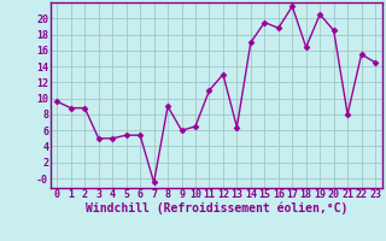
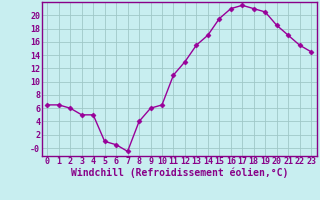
0: 9.6 -> 6.5
1: 8.8 -> 6.5
2: 8.8 -> 6.0
5: 5.4 -> 1.0
6: 5.4 -> 0.5
8: 9.0 -> 4.0
13: 6.4 -> 15.5
16: 18.8 -> 21.0
18: 16.4 -> 21.0
21: 8.0 -> 17.0
